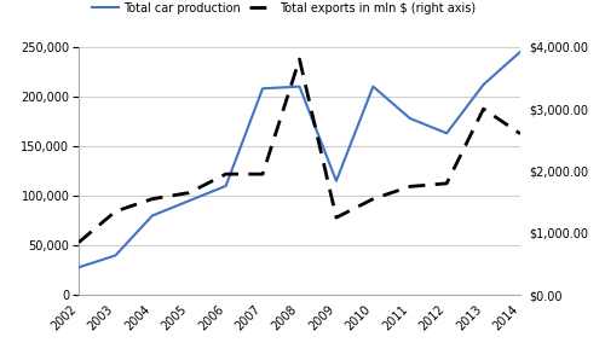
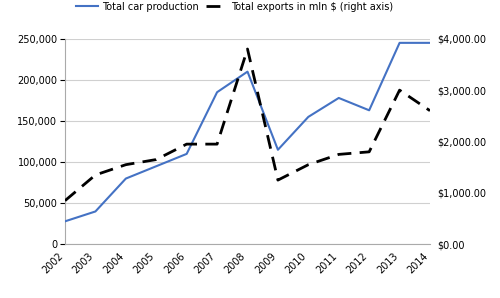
Total car production/2007: 208,000 -> 185,000
Total car production/2010: 210,000 -> 155,000
Total car production/2013: 212,000 -> 245,000
